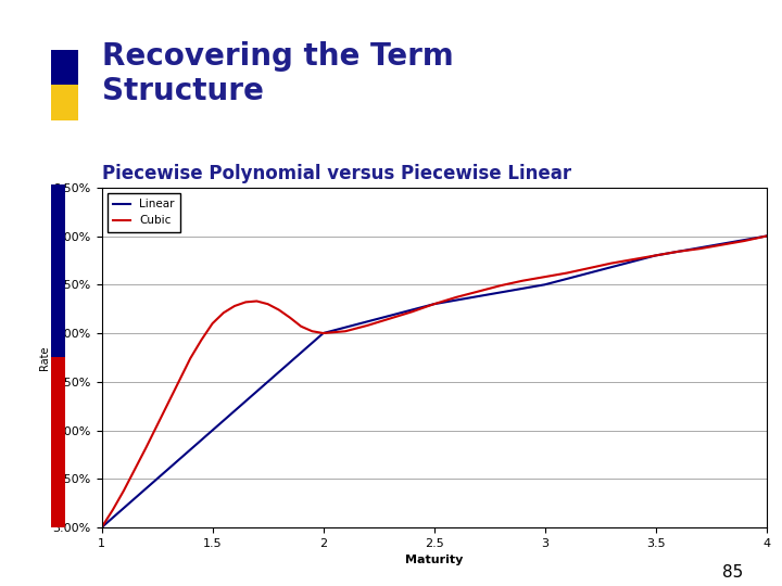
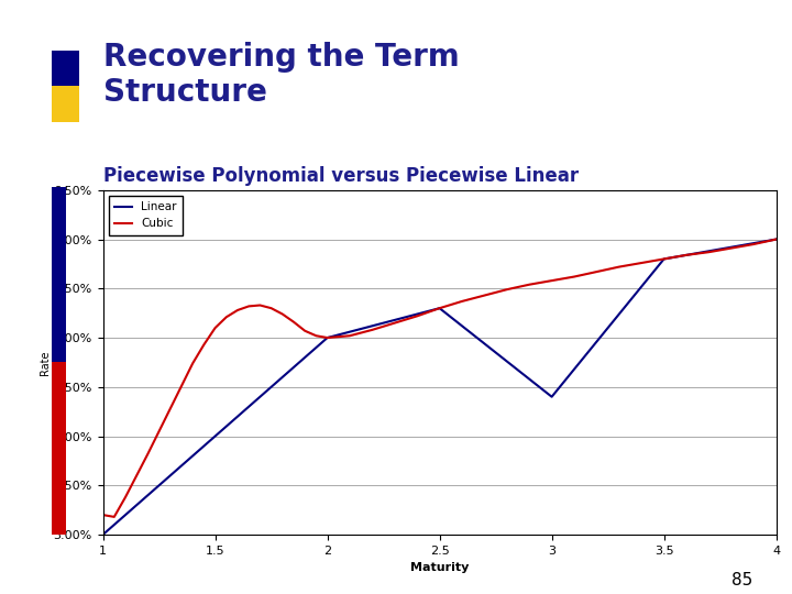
Cubic/1: 3.00% -> 3.20%
Linear/3: 5.5% -> 4.4%
